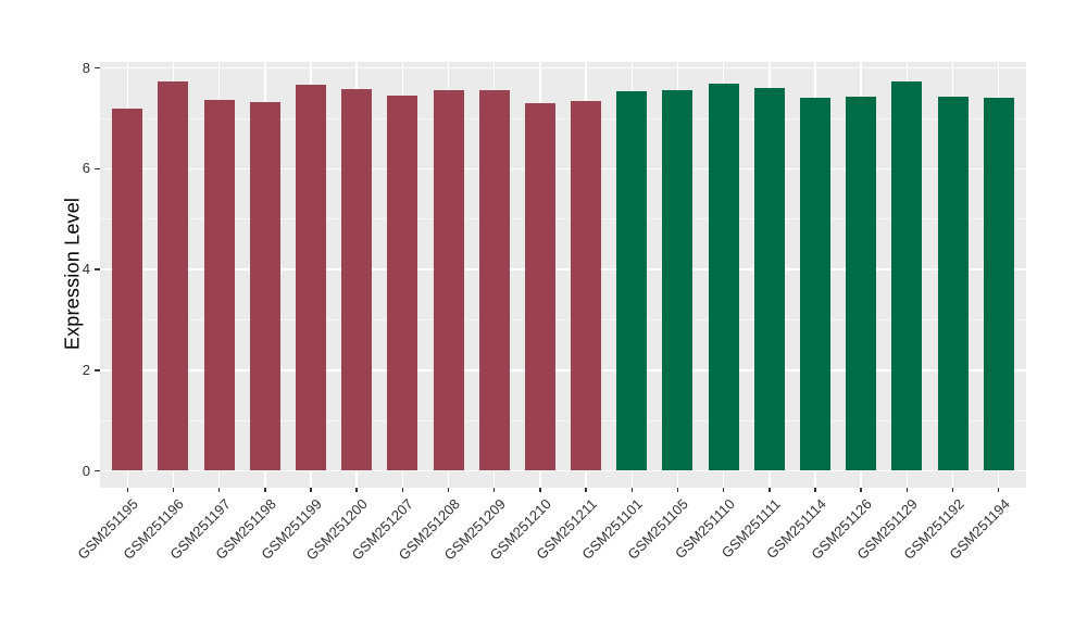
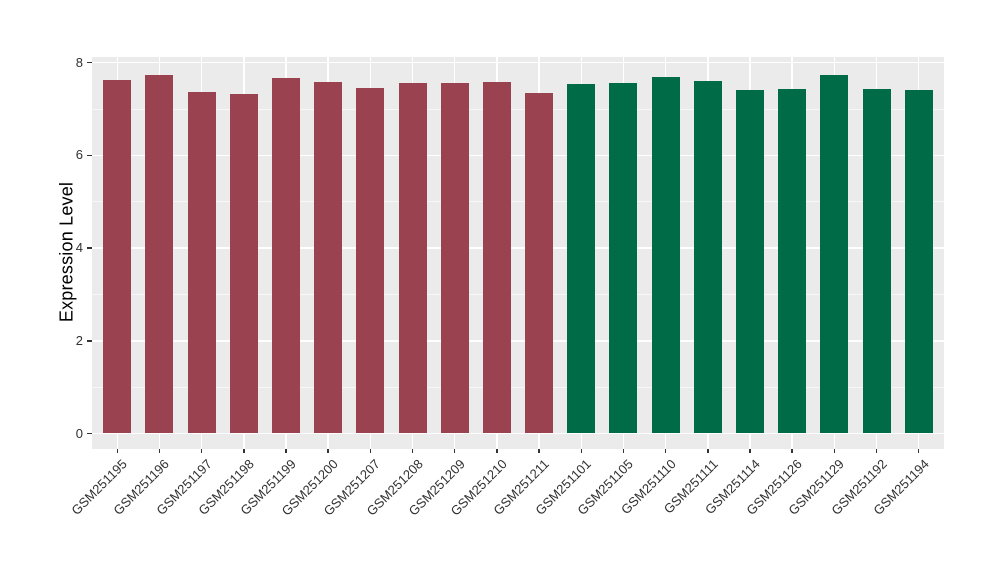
GSM251195: 7.2 -> 7.6
GSM251210: 7.3 -> 7.6
